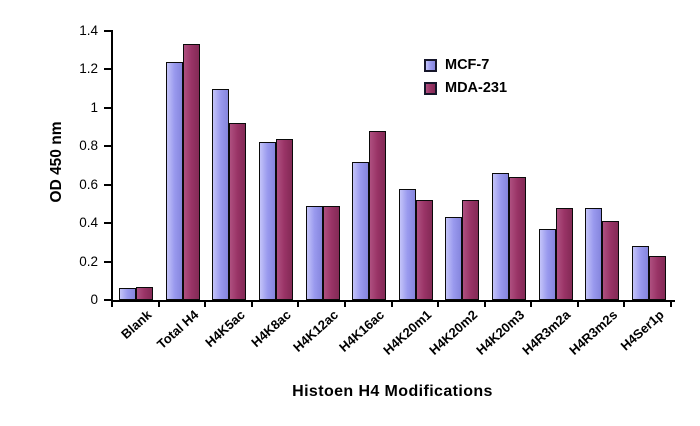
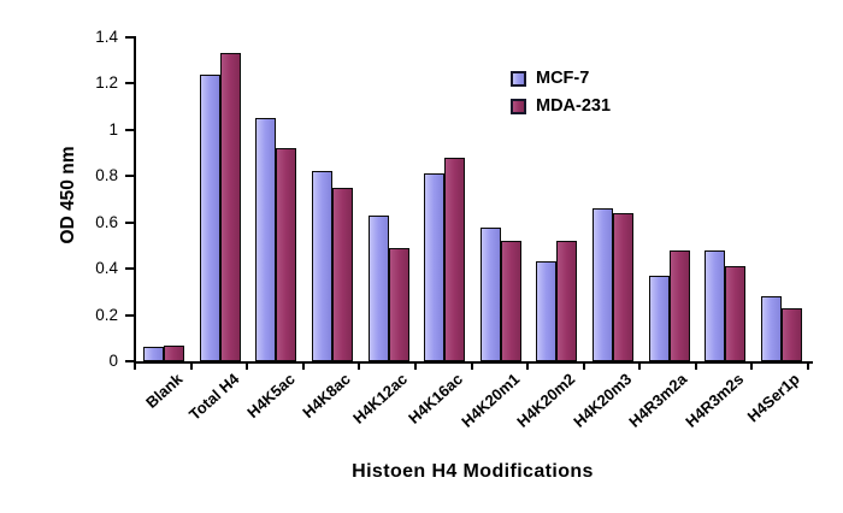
MCF-7/H4K5ac: 1.10 -> 1.05
MDA-231/H4K8ac: 0.84 -> 0.75
MCF-7/H4K12ac: 0.49 -> 0.63
MCF-7/H4K16ac: 0.72 -> 0.81
